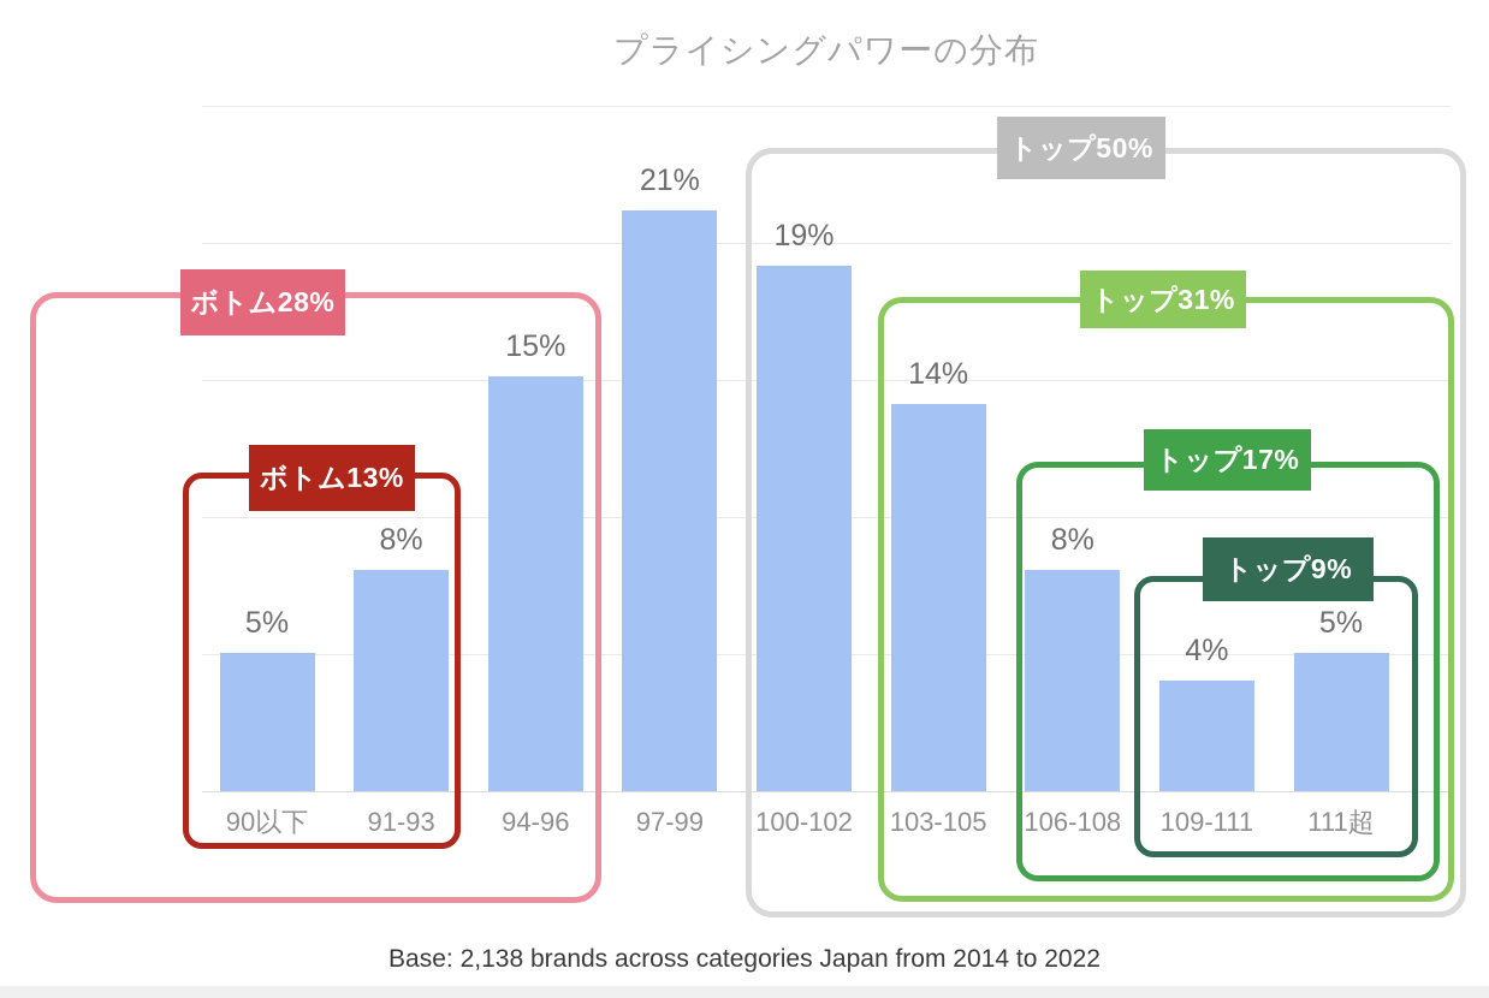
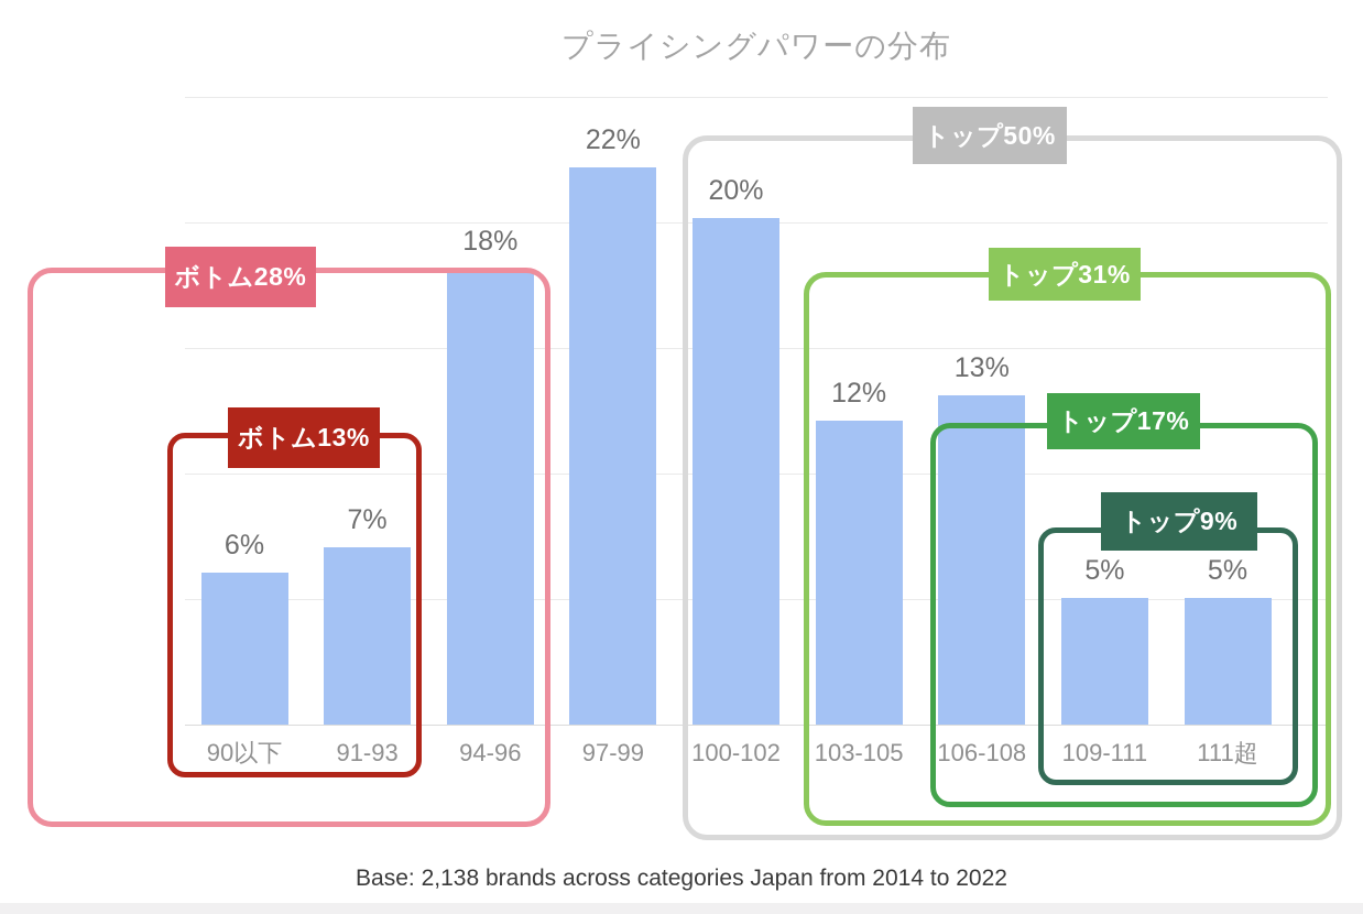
90以下: 5% -> 6%
91-93: 8% -> 7%
94-96: 15% -> 18%
97-99: 21% -> 22%
100-102: 19% -> 20%
103-105: 14% -> 12%
106-108: 8% -> 13%
109-111: 4% -> 5%
